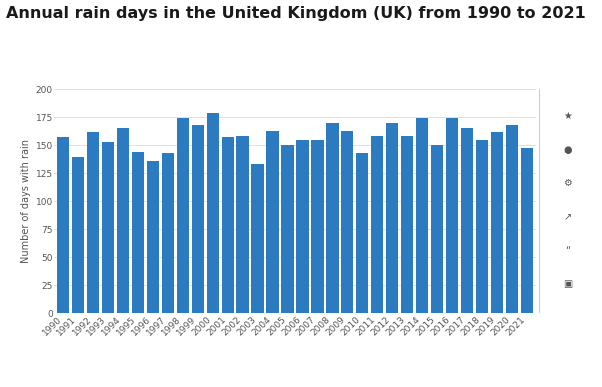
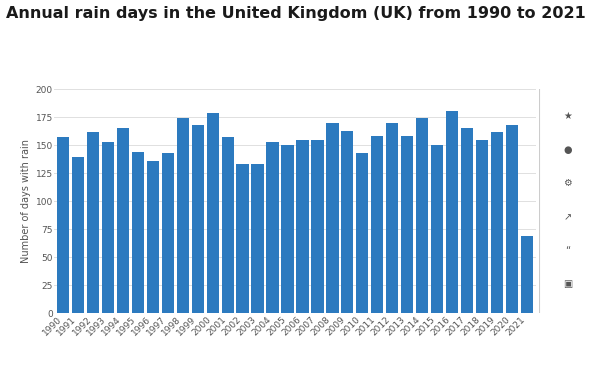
2002: 158 -> 133
2004: 163 -> 153
2016: 174 -> 180
2021: 147 -> 69
